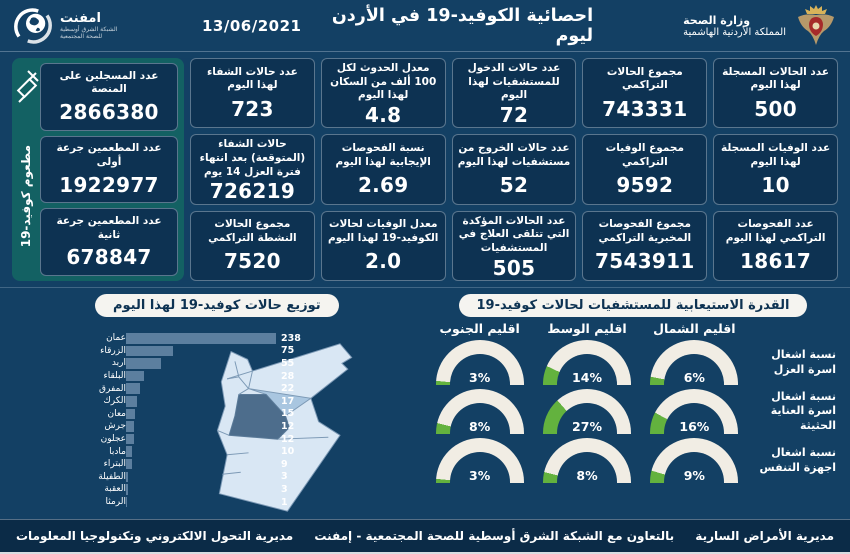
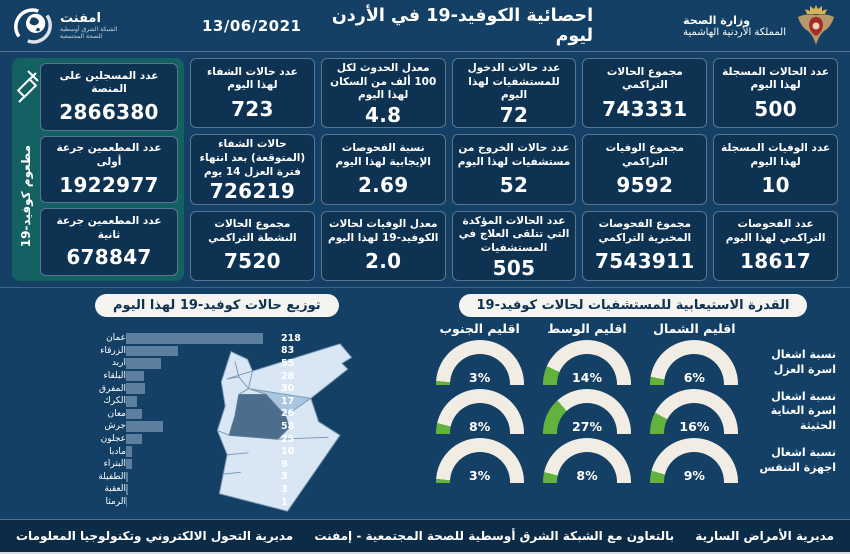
توزيع حالات كوفيد-19 لهذا اليوم/عمان: 238 -> 218
توزيع حالات كوفيد-19 لهذا اليوم/الزرقاء: 75 -> 83
توزيع حالات كوفيد-19 لهذا اليوم/المفرق: 22 -> 30
توزيع حالات كوفيد-19 لهذا اليوم/معان: 15 -> 26
توزيع حالات كوفيد-19 لهذا اليوم/جرش: 12 -> 58
توزيع حالات كوفيد-19 لهذا اليوم/عجلون: 12 -> 25
